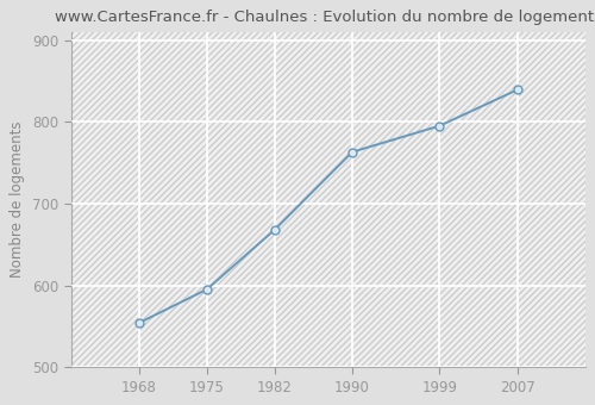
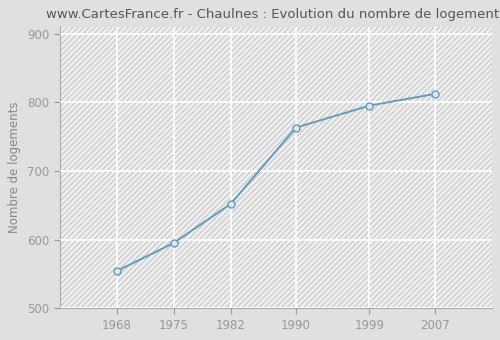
1982: 668 -> 652
2007: 839 -> 812
